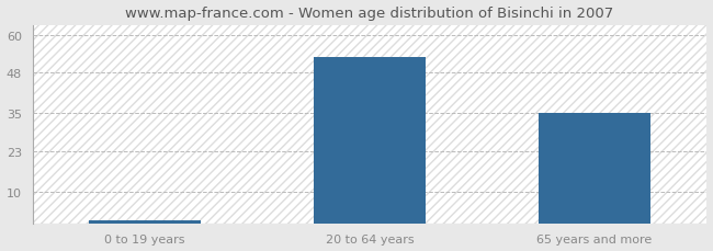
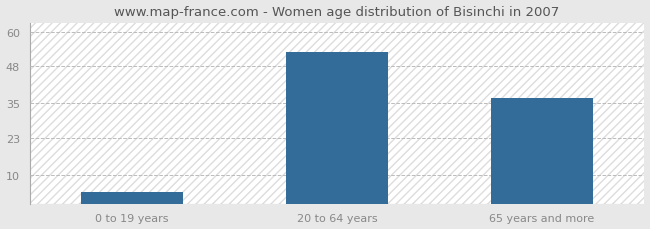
0 to 19 years: 1 -> 4
65 years and more: 35 -> 37
